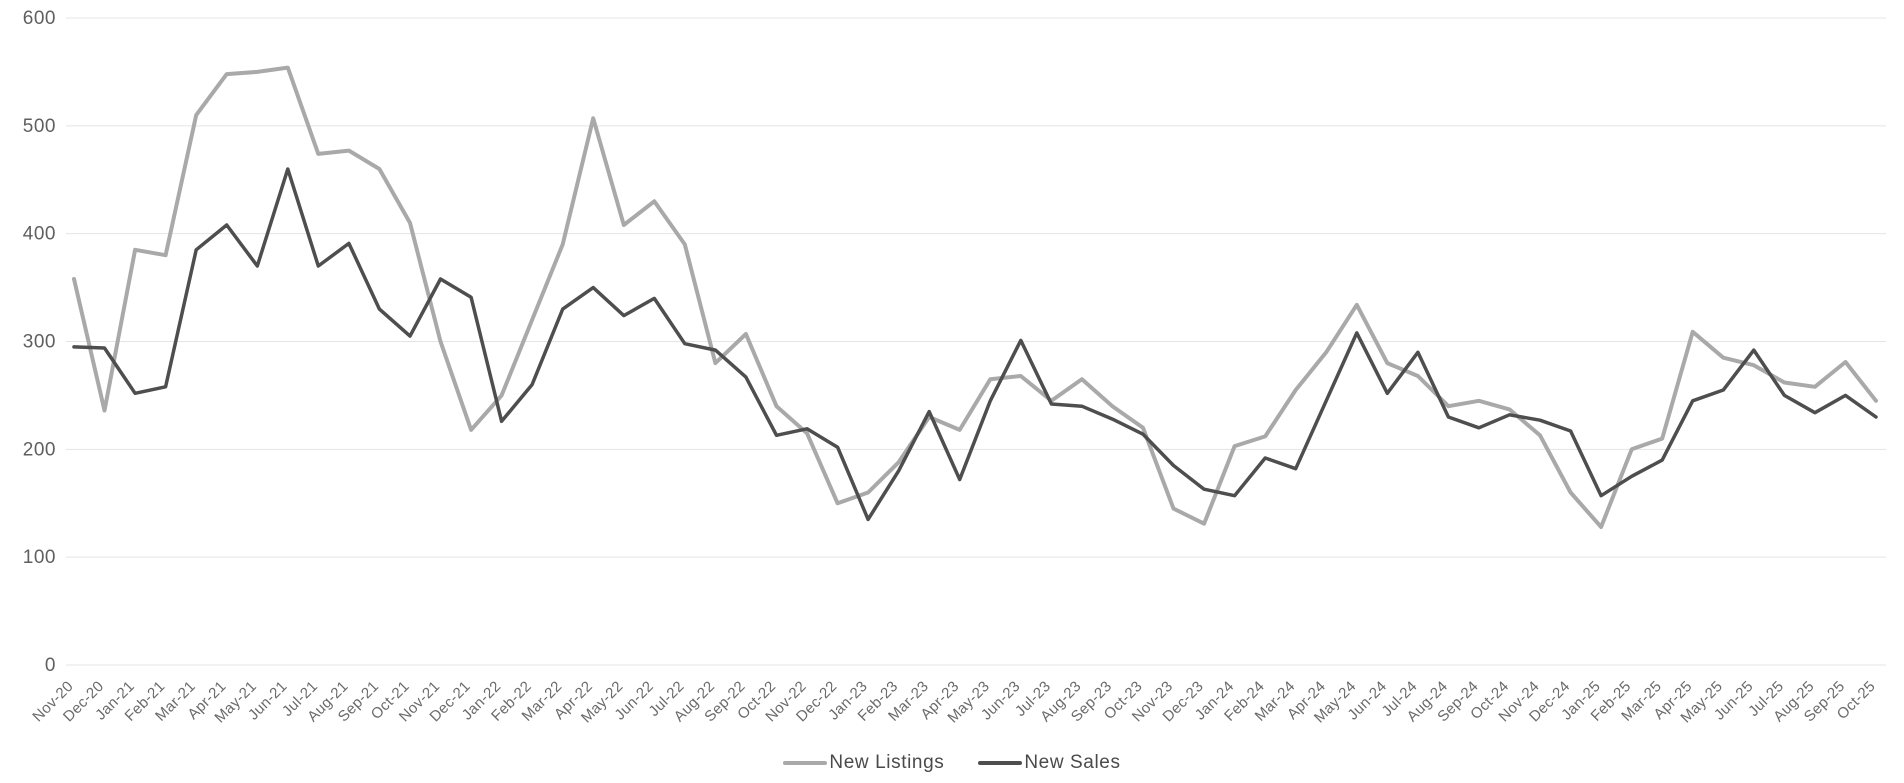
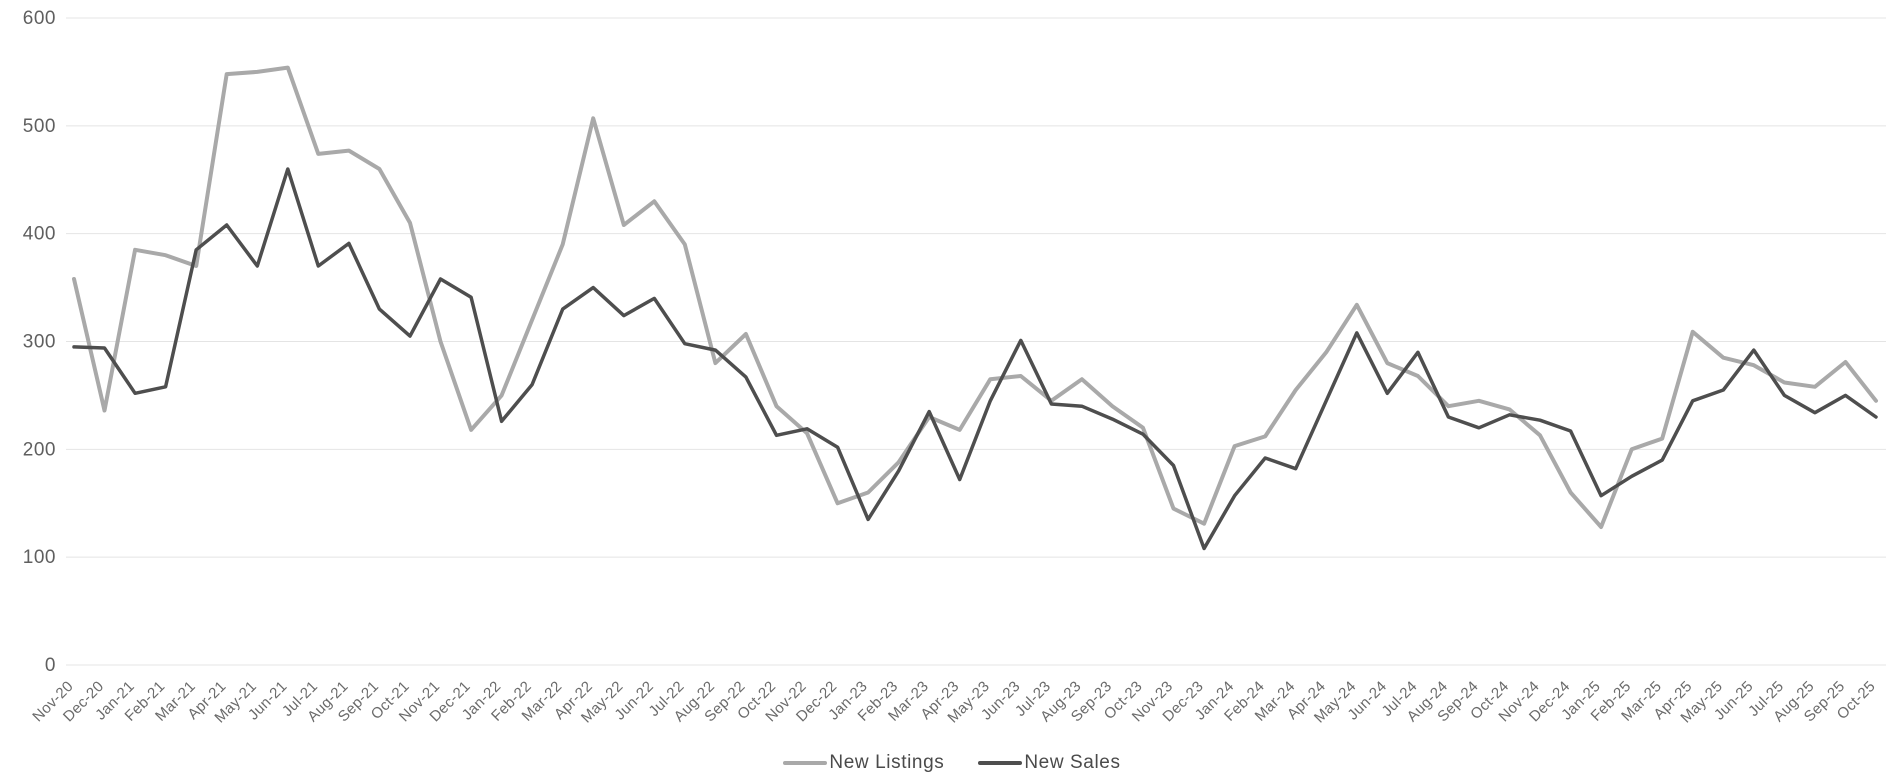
New Listings/Mar-21: 510 -> 370
New Sales/Dec-23: 163 -> 108
